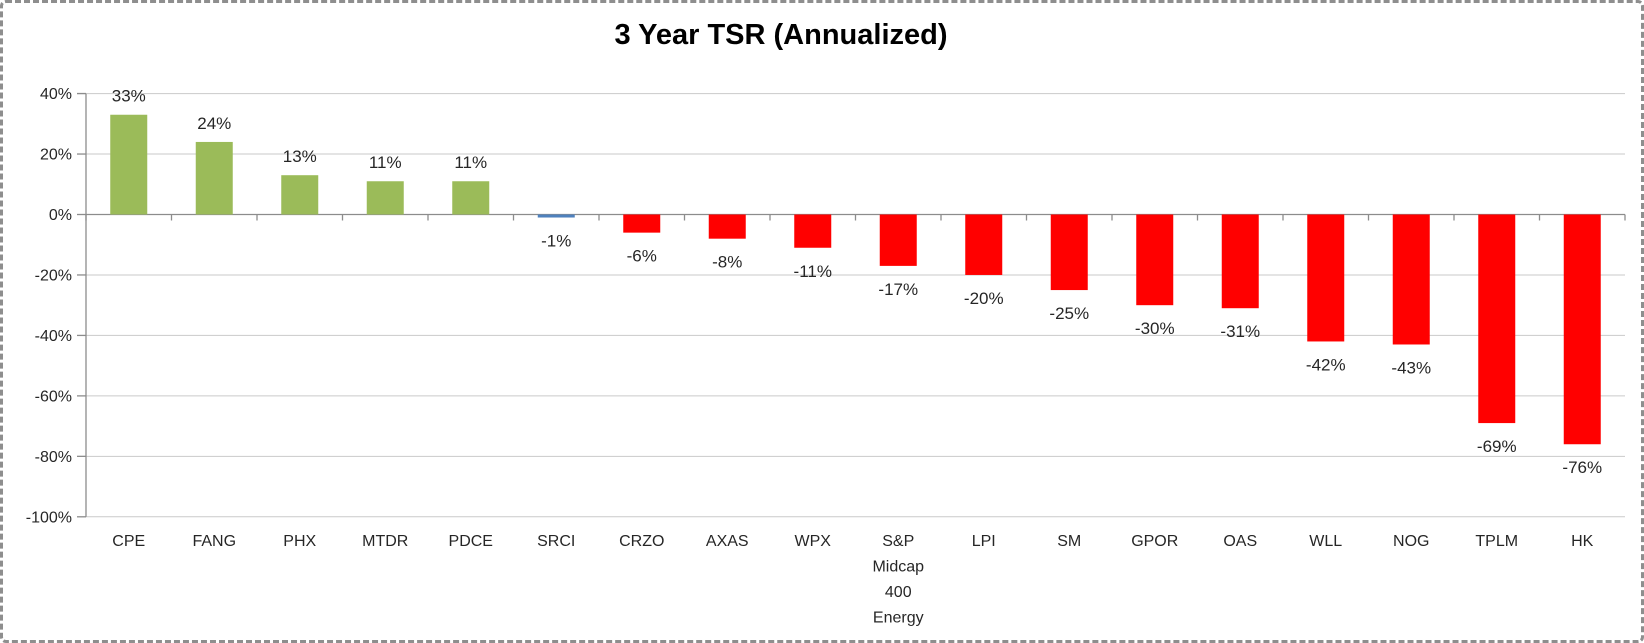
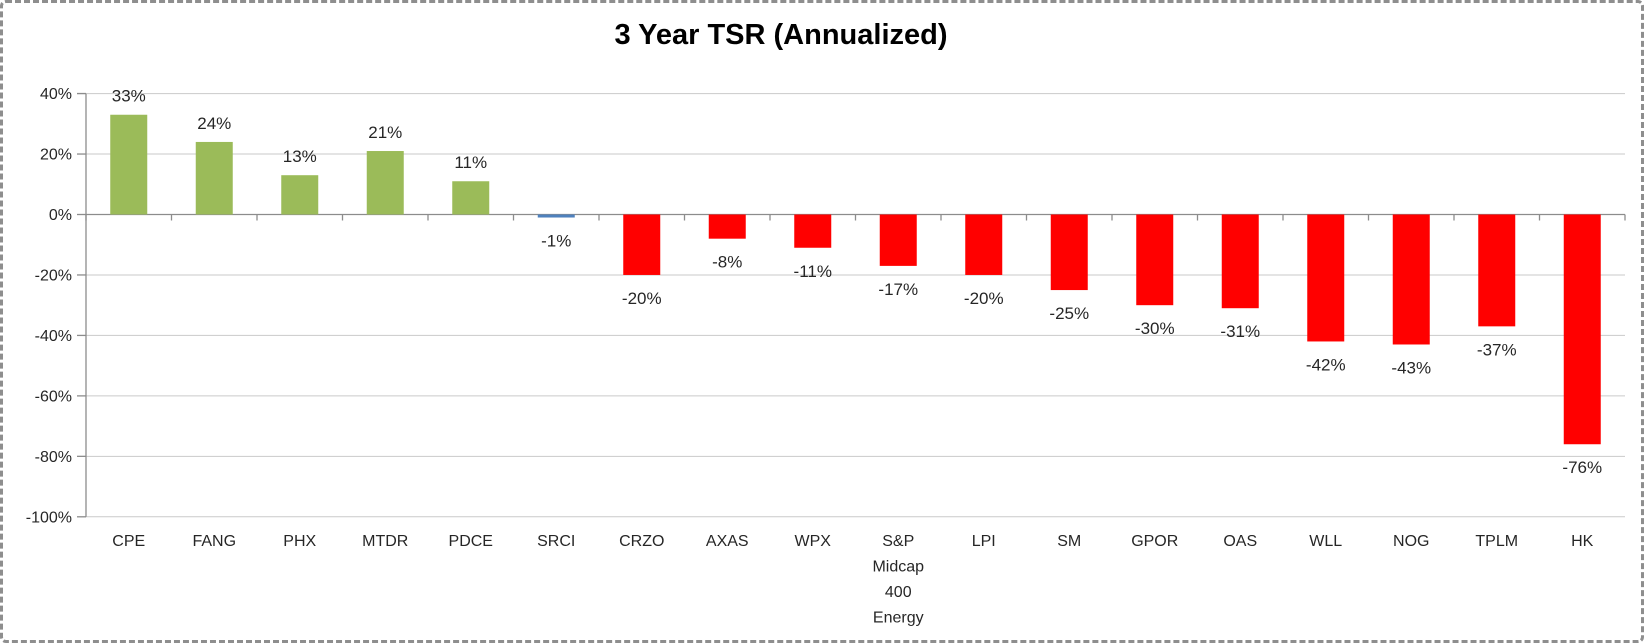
MTDR: 11% -> 21%
CRZO: -6% -> -20%
TPLM: -69% -> -37%
